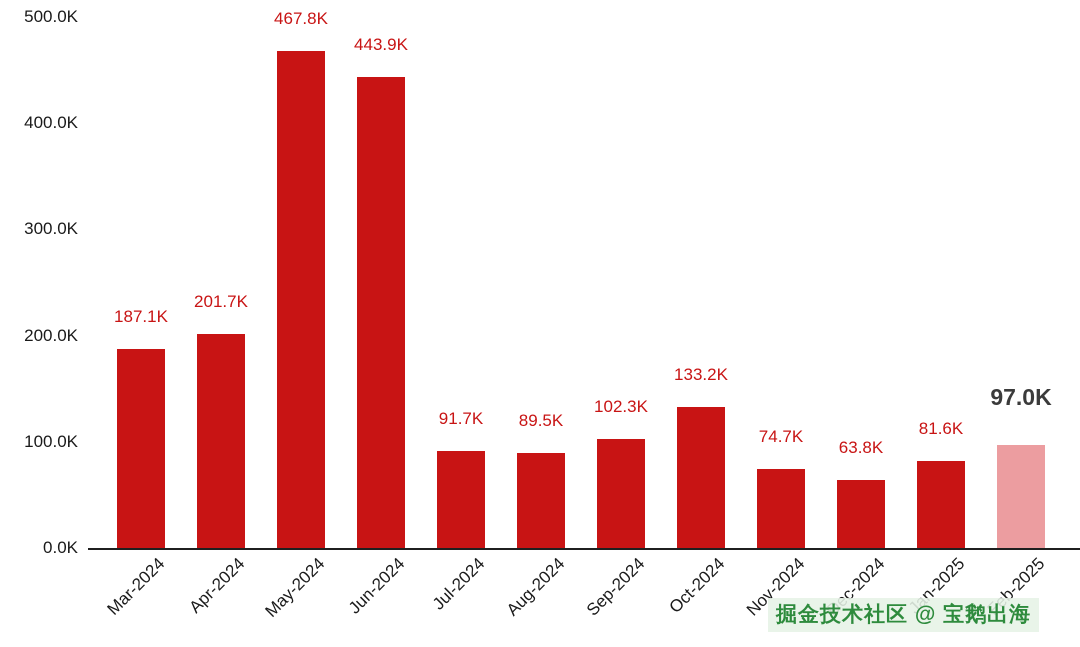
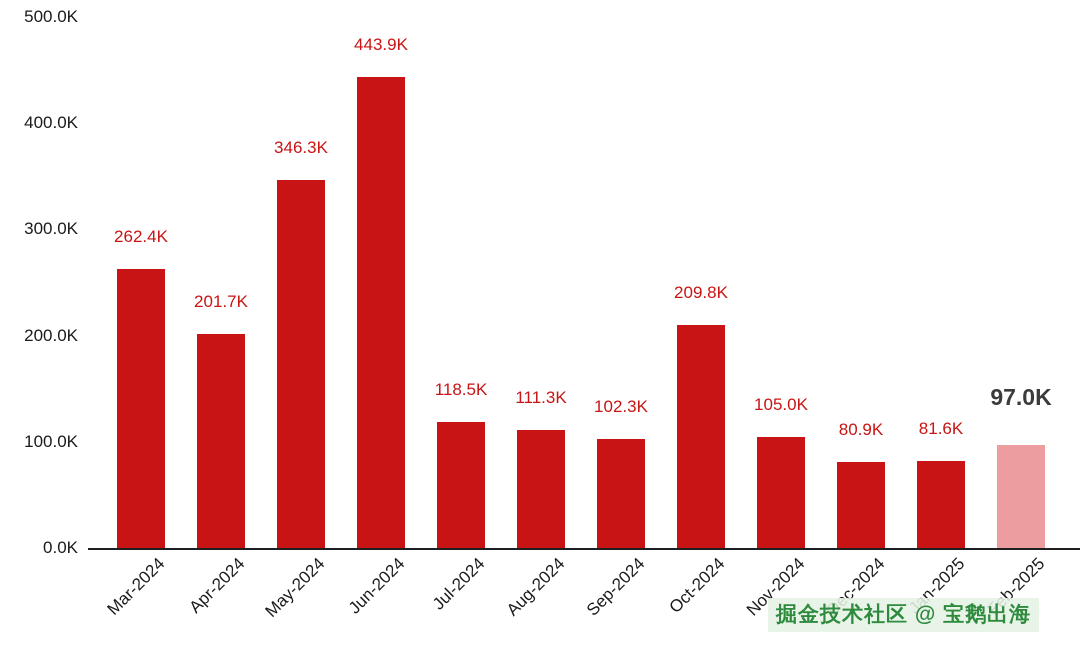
Mar-2024: 187.1K -> 262.4K
May-2024: 467.8K -> 346.3K
Jul-2024: 91.7K -> 118.5K
Aug-2024: 89.5K -> 111.3K
Oct-2024: 133.2K -> 209.8K
Nov-2024: 74.7K -> 105.0K
Dec-2024: 63.8K -> 80.9K
